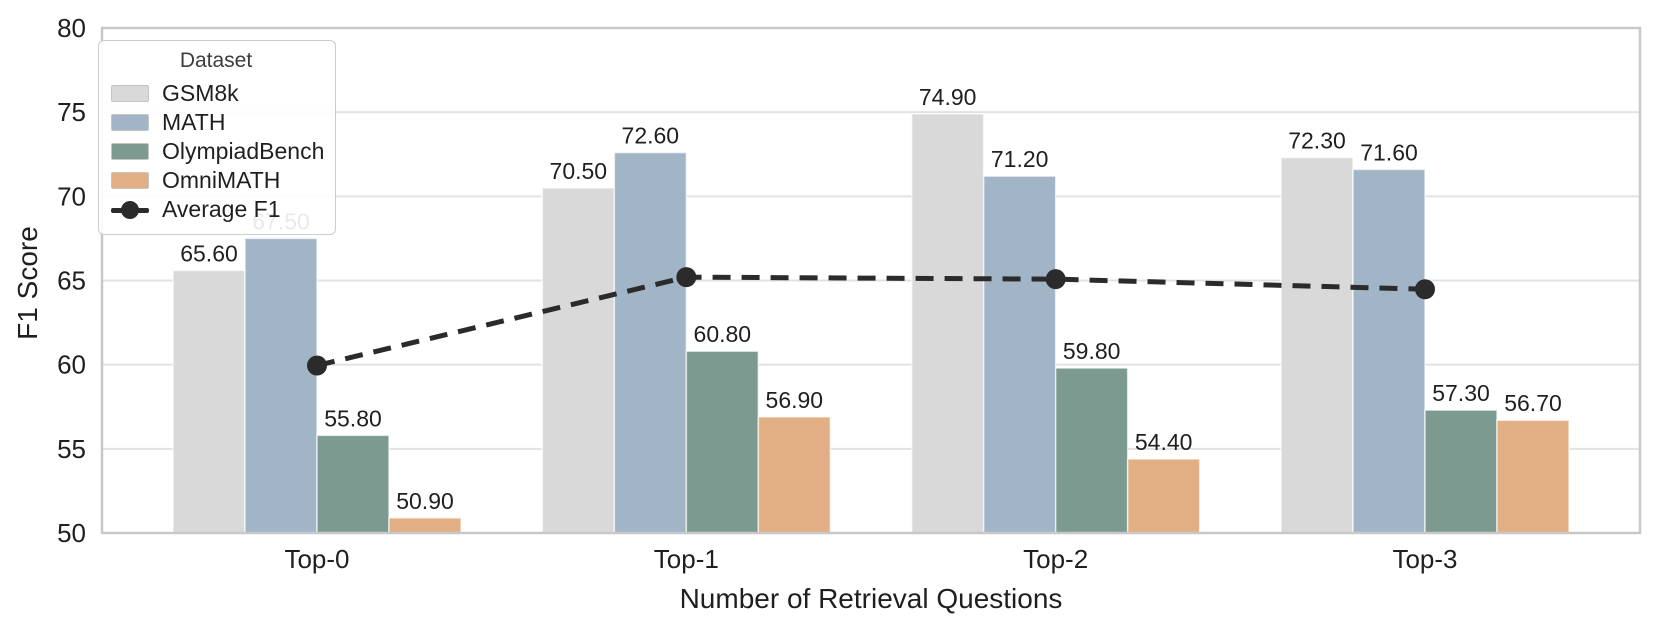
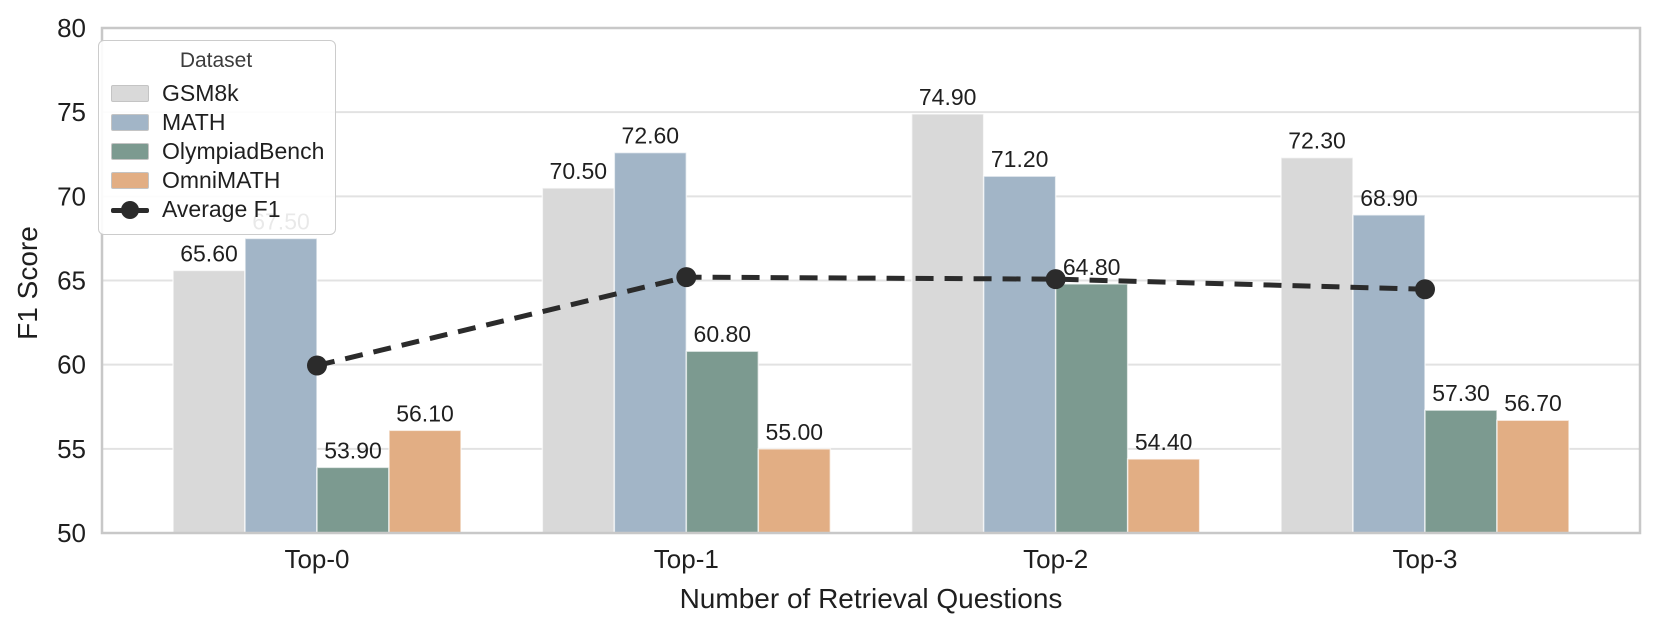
OlympiadBench/Top-0: 55.80 -> 53.90
OmniMATH/Top-0: 50.90 -> 56.10
OmniMATH/Top-1: 56.90 -> 55.00
OlympiadBench/Top-2: 59.80 -> 64.80
MATH/Top-3: 71.60 -> 68.90
